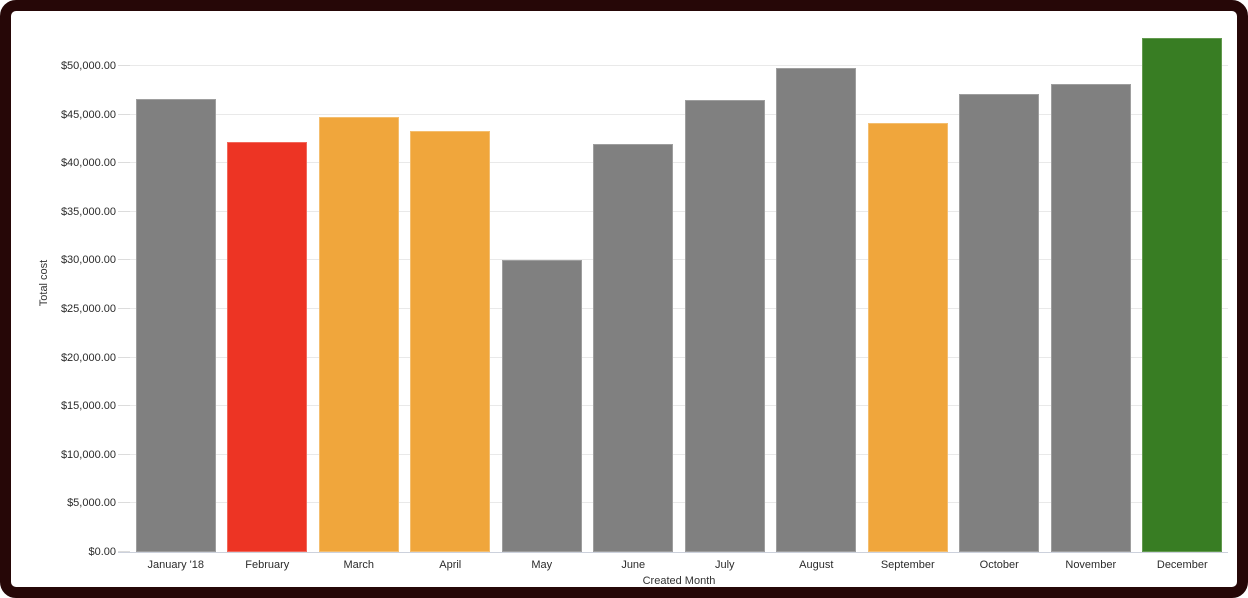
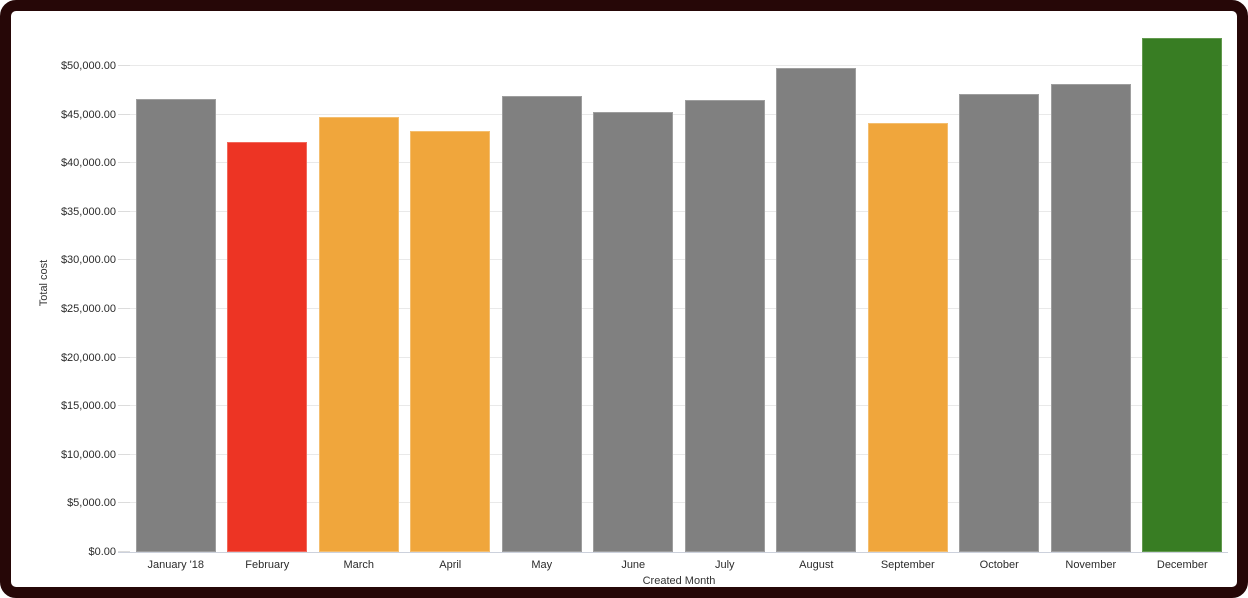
May: $30000 -> $47000
June: $42000 -> $45000
